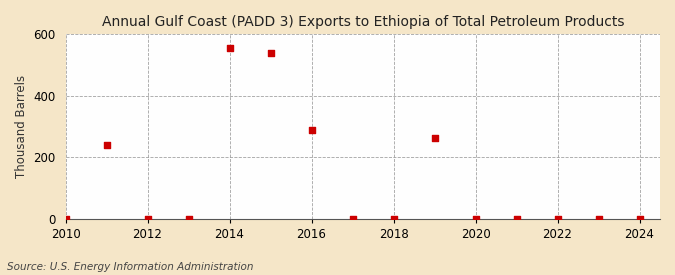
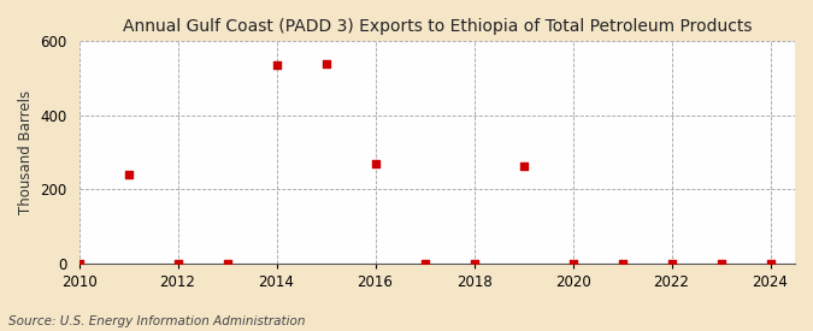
2014: 555 -> 535
2016: 290 -> 268
